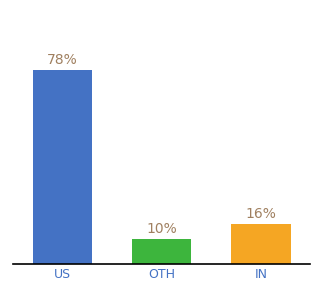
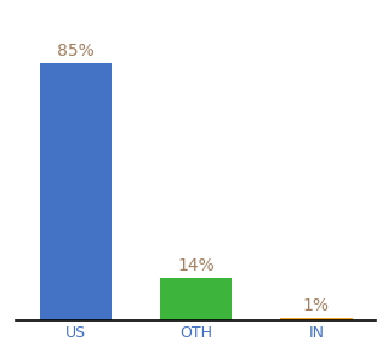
US: 78% -> 85%
OTH: 10% -> 14%
IN: 16% -> 1%
